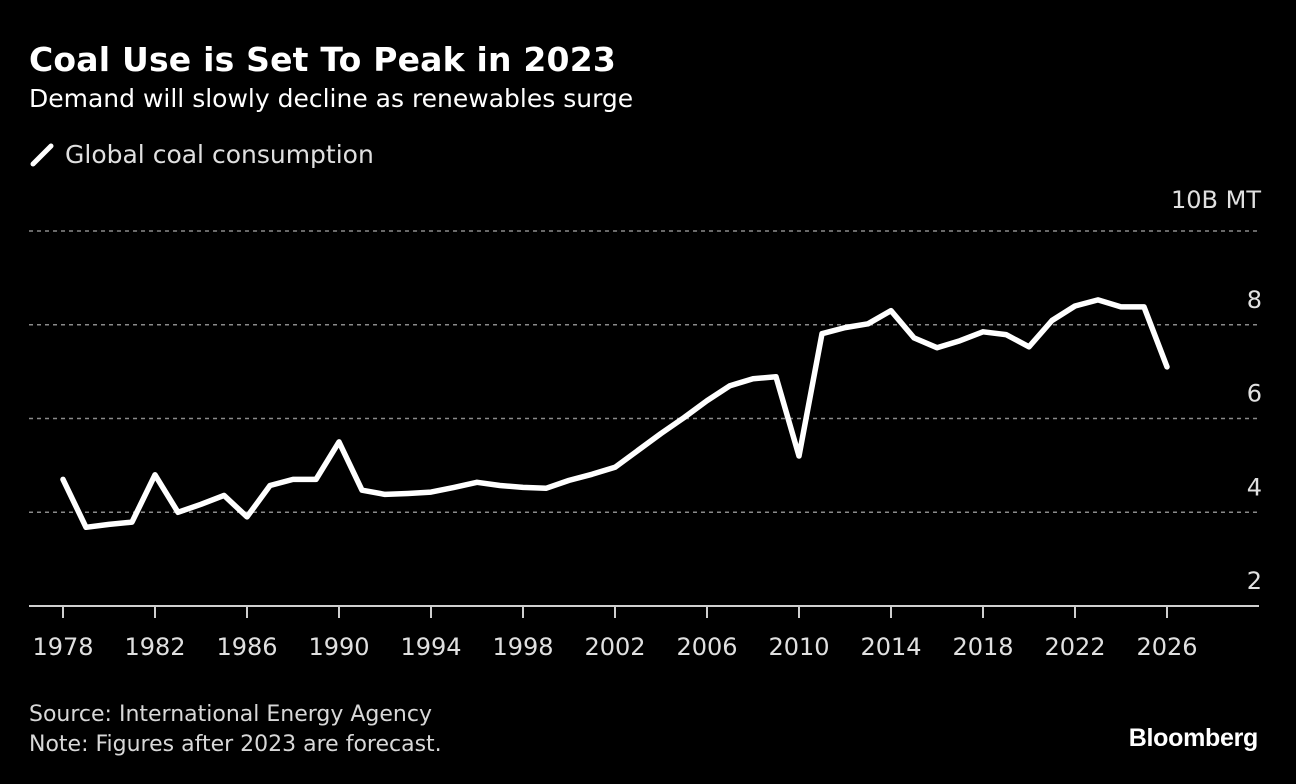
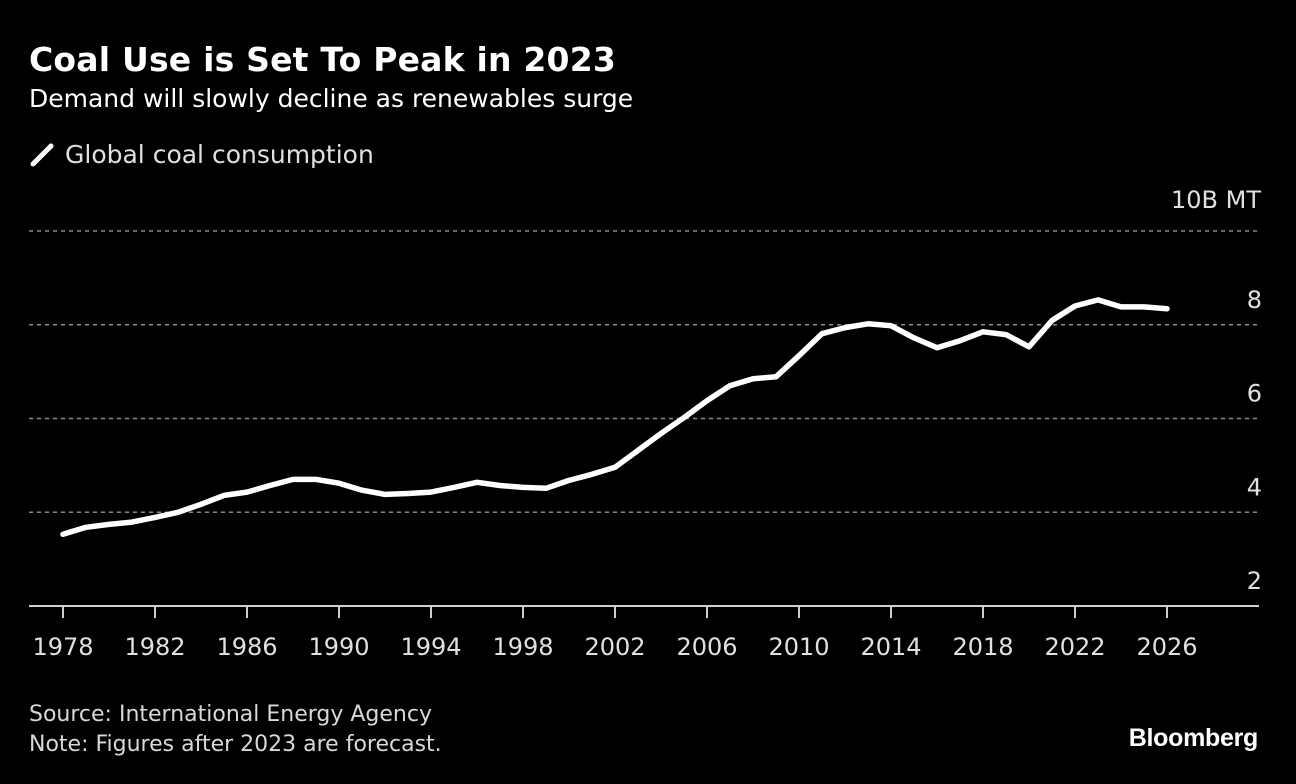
1978: 4.7 -> 3.5
1982: 4.8 -> 3.9
1986: 3.9 -> 4.4
1990: 5.5 -> 4.6
2010: 5.2 -> 7.3
2014: 8.3 -> 8.0
2026: 7.1 -> 8.3
